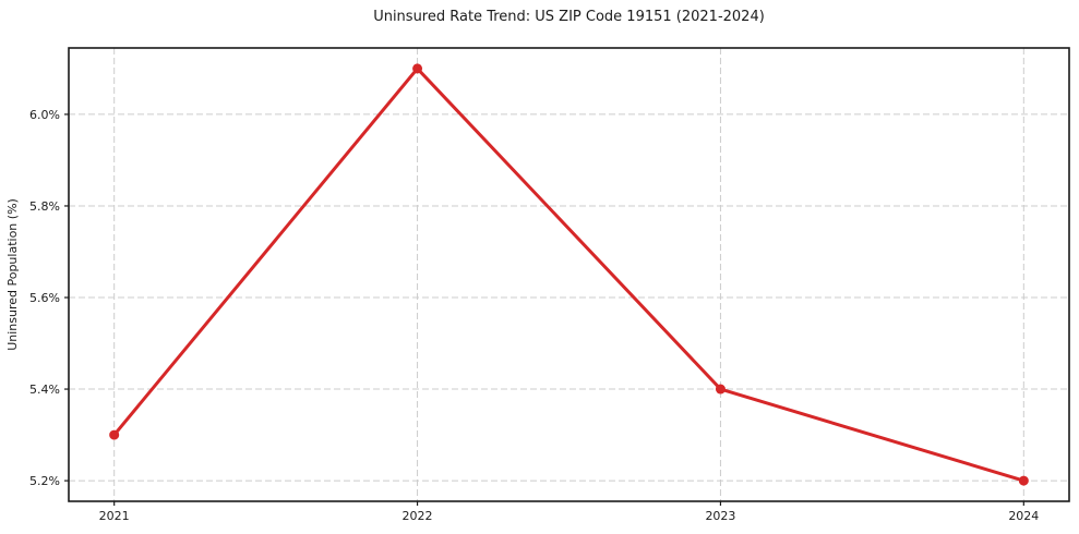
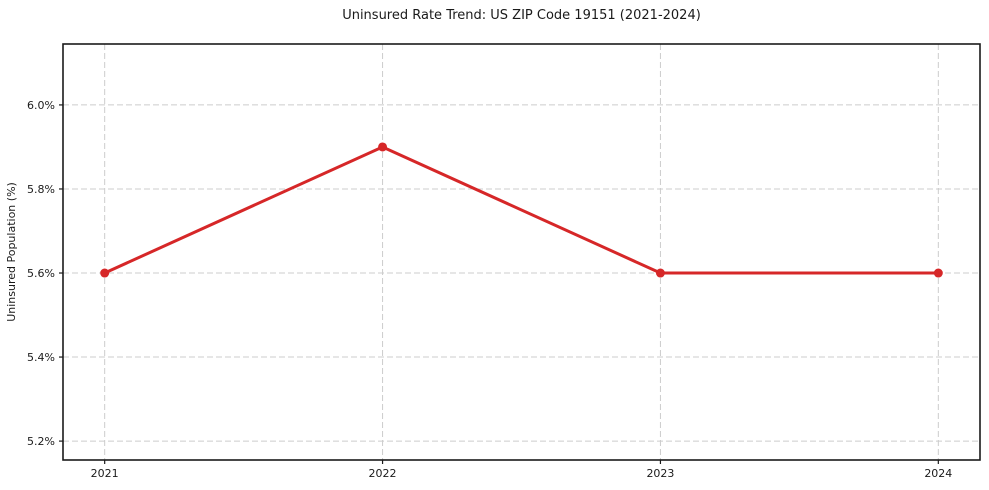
2021: 5.3% -> 5.6%
2022: 6.1% -> 5.9%
2023: 5.4% -> 5.6%
2024: 5.2% -> 5.6%
